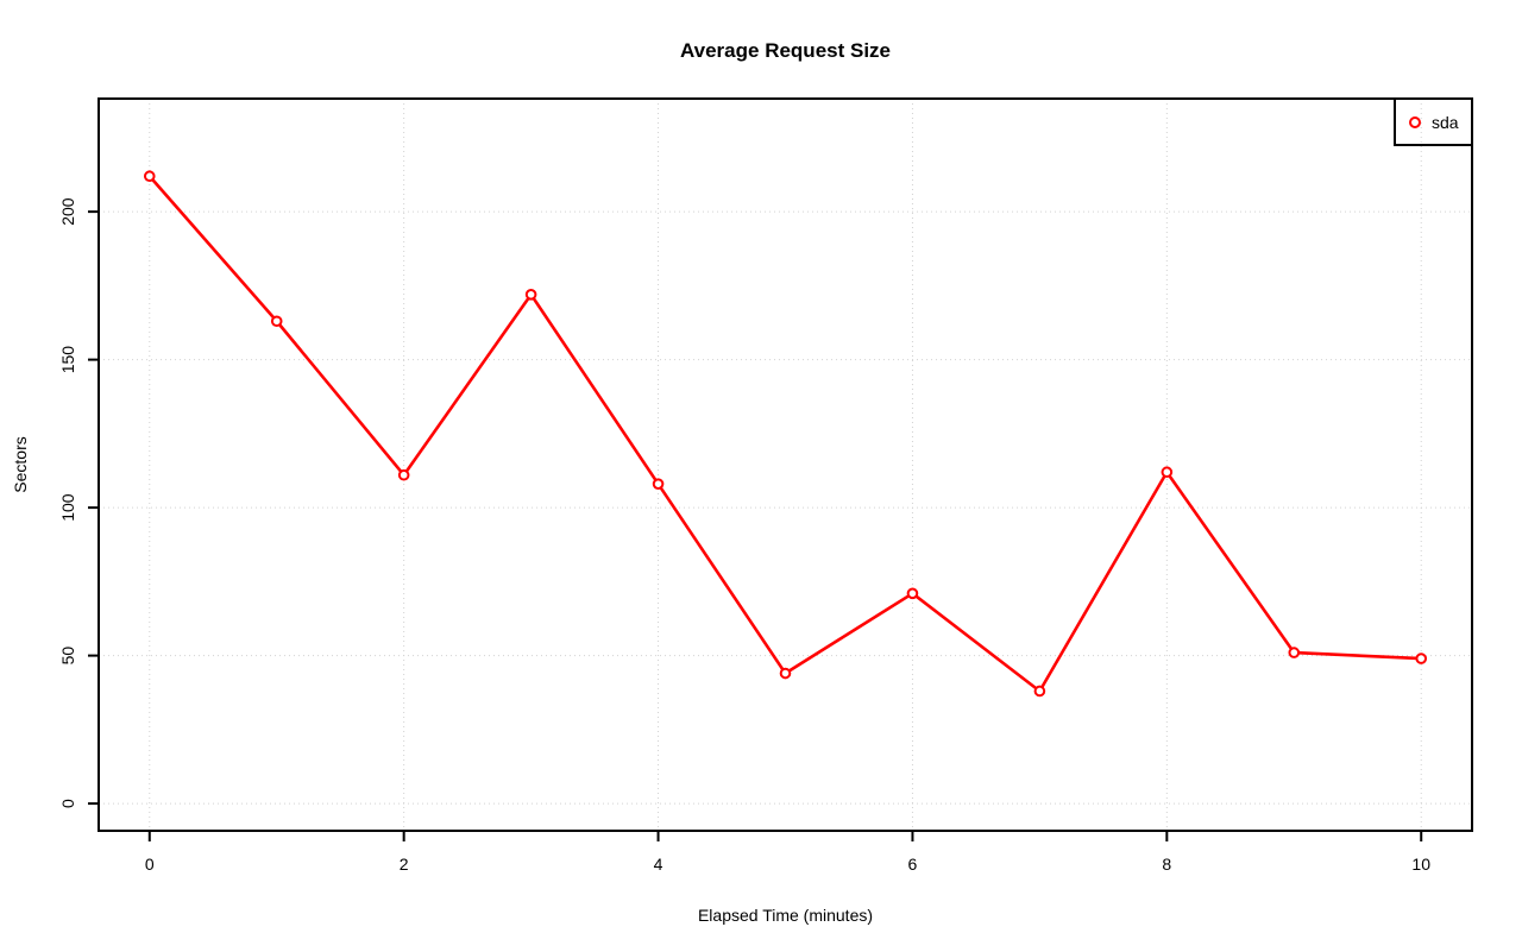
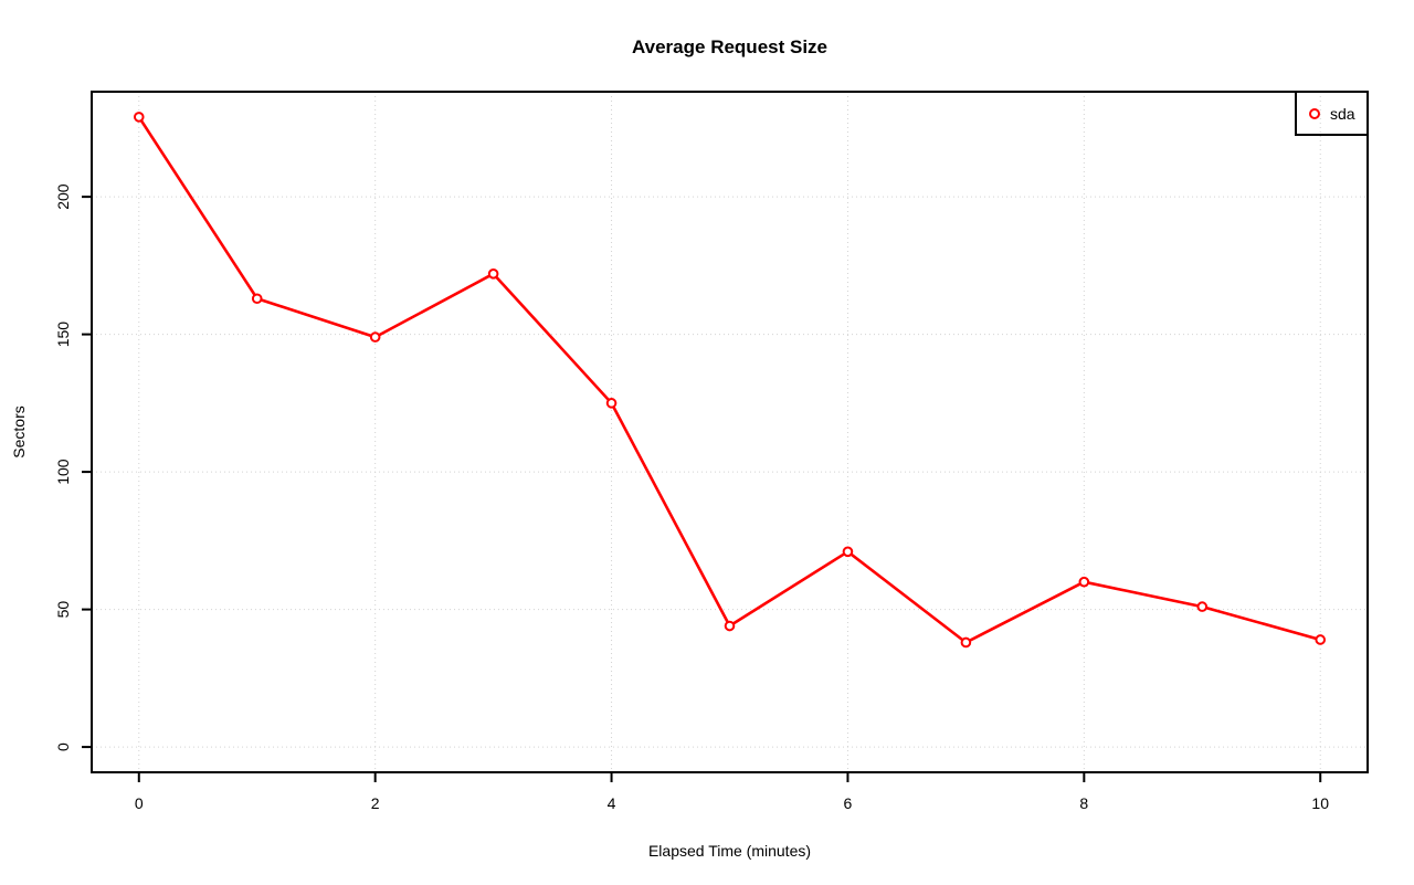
0: 212 -> 229
2: 111 -> 149
4: 108 -> 125
8: 112 -> 60
10: 49 -> 39
